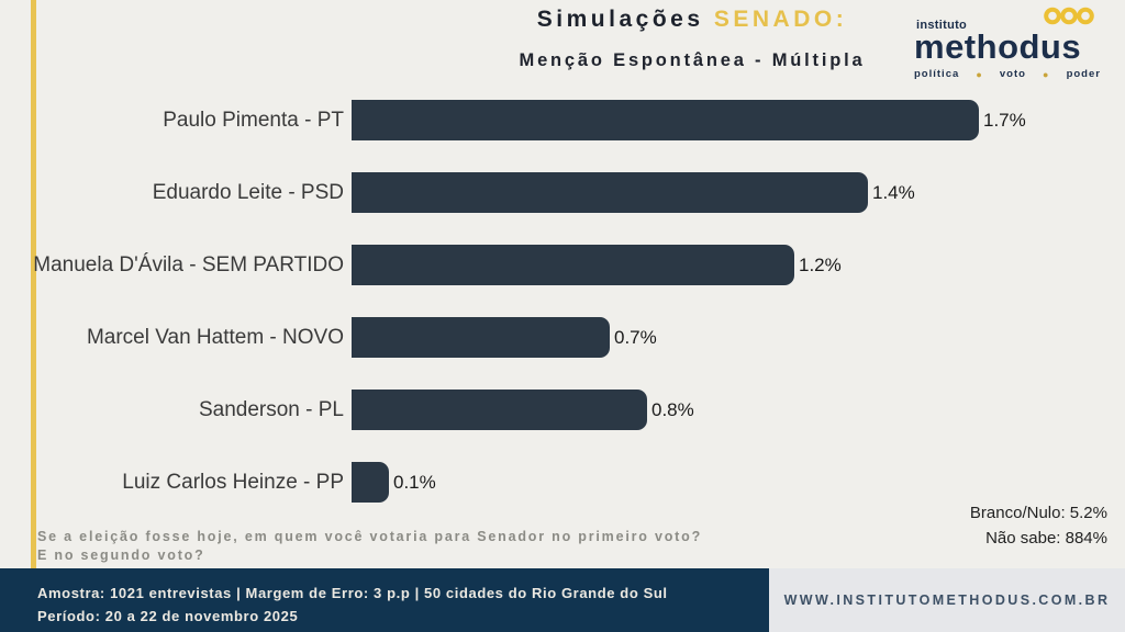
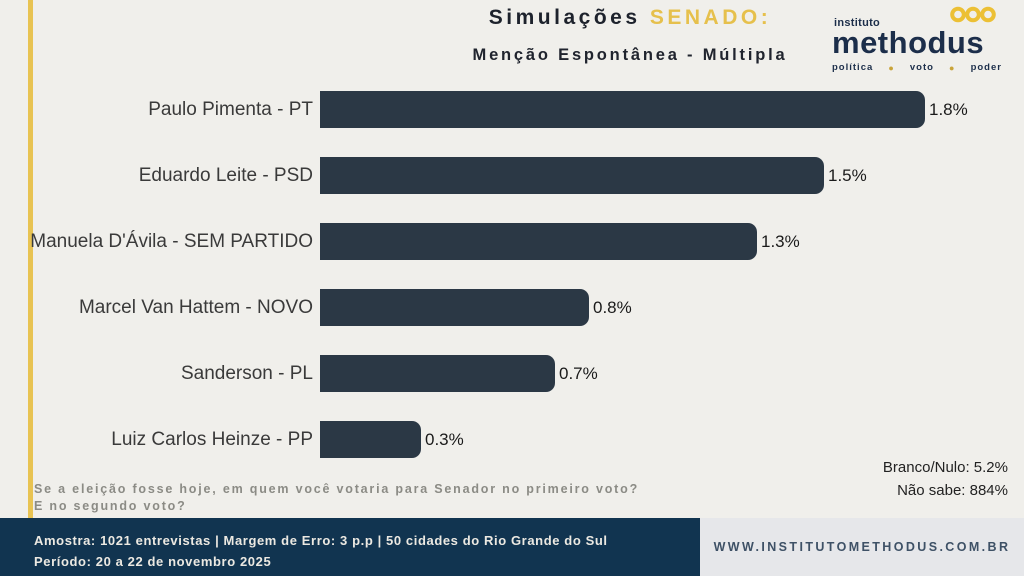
Paulo Pimenta - PT: 1.7% -> 1.8%
Eduardo Leite - PSD: 1.4% -> 1.5%
Manuela D'Ávila - SEM PARTIDO: 1.2% -> 1.3%
Marcel Van Hattem - NOVO: 0.7% -> 0.8%
Sanderson - PL: 0.8% -> 0.7%
Luiz Carlos Heinze - PP: 0.1% -> 0.3%
